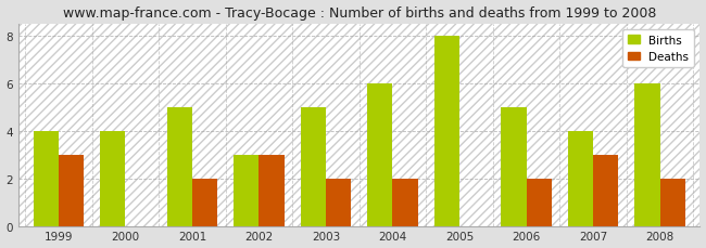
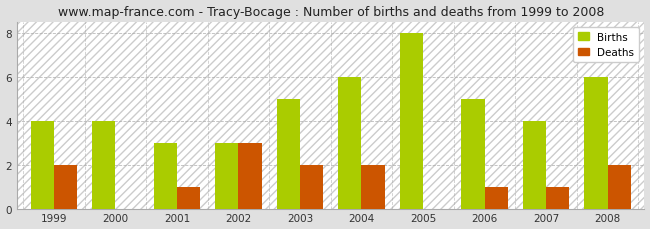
Deaths/1999: 3 -> 2
Births/2001: 5 -> 3
Deaths/2001: 2 -> 1
Deaths/2006: 2 -> 1
Deaths/2007: 3 -> 1
